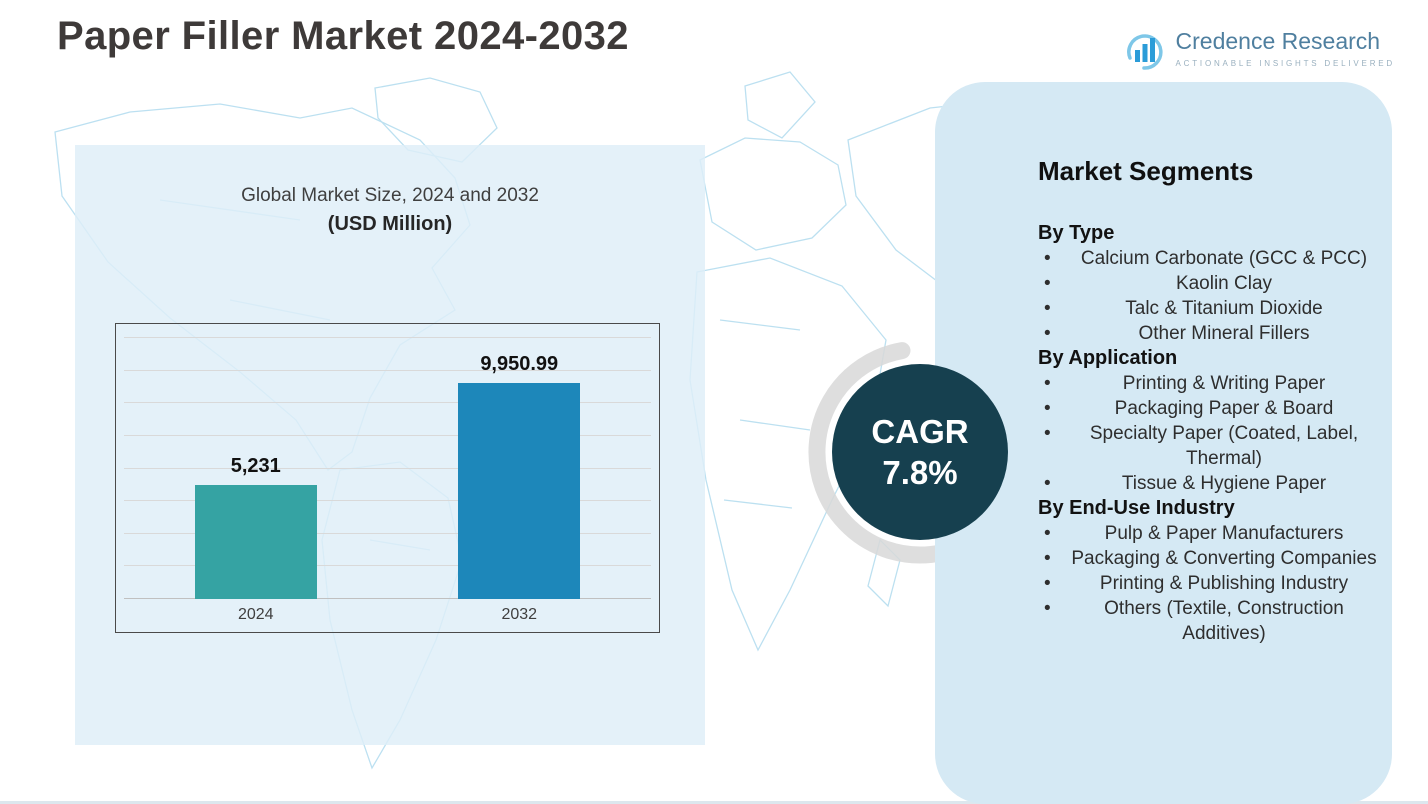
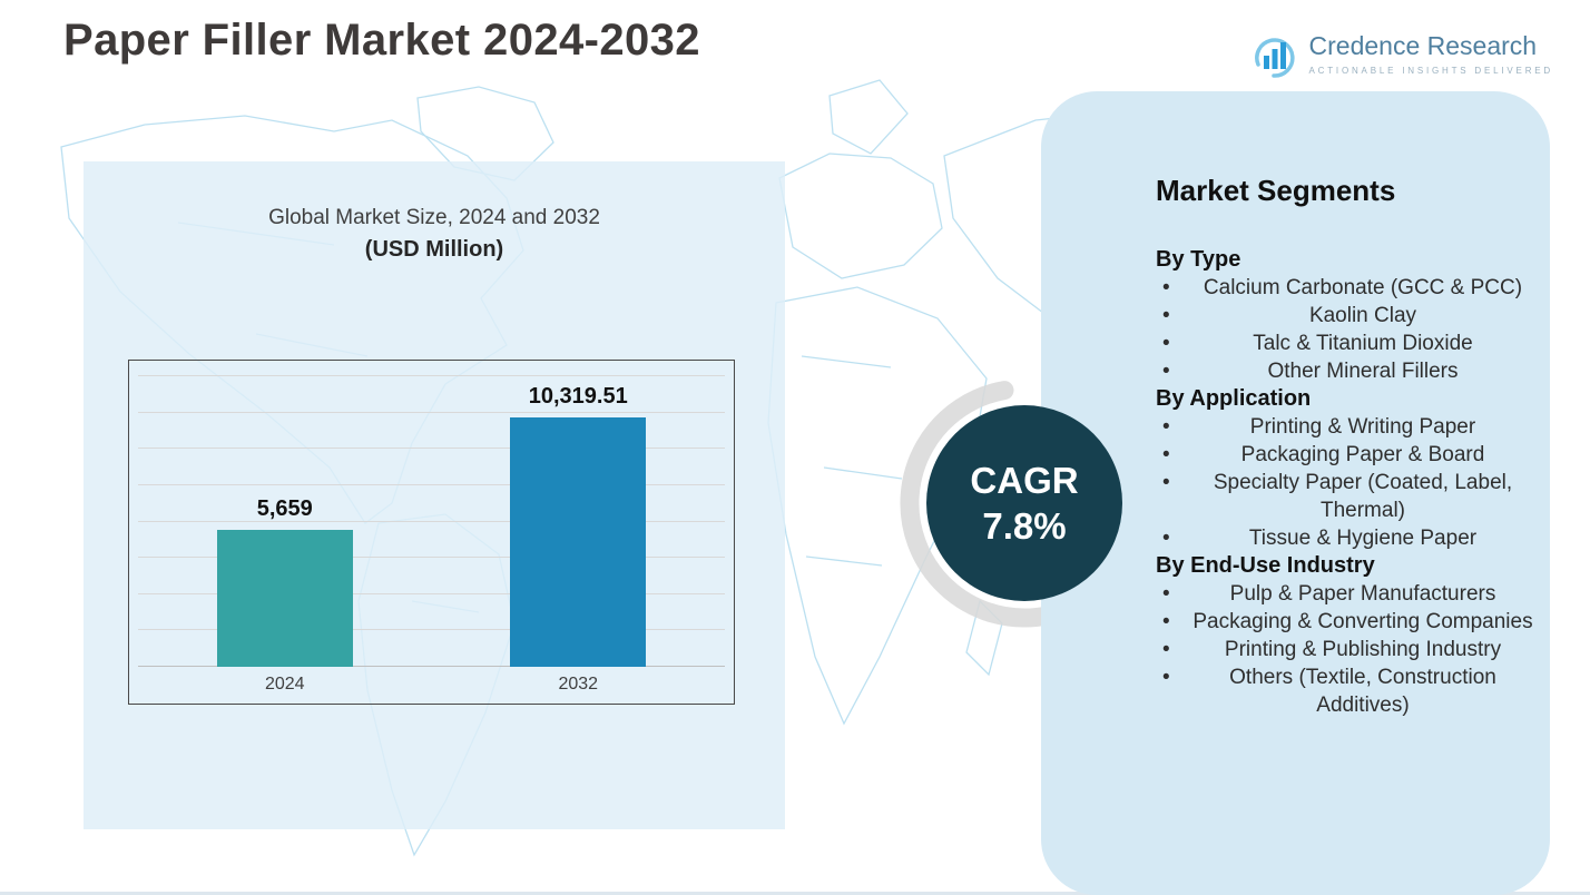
2024: 5,231 -> 5,659
2032: 9,950.99 -> 10,319.51
